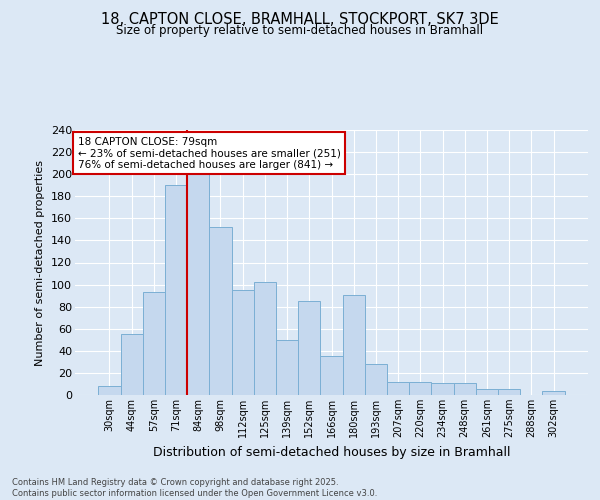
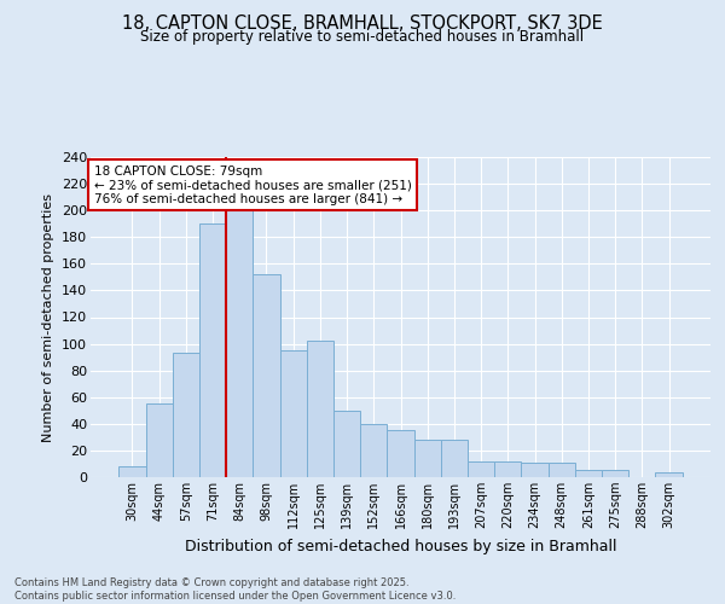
152sqm: 85 -> 40
180sqm: 91 -> 28
